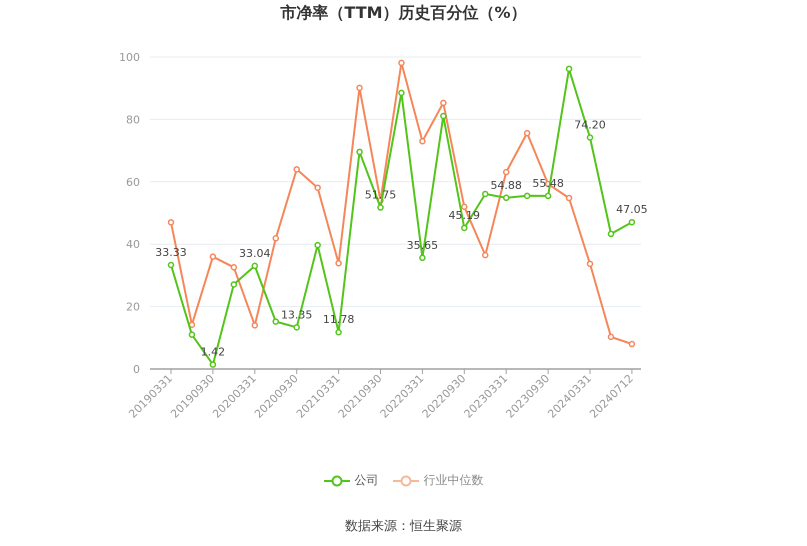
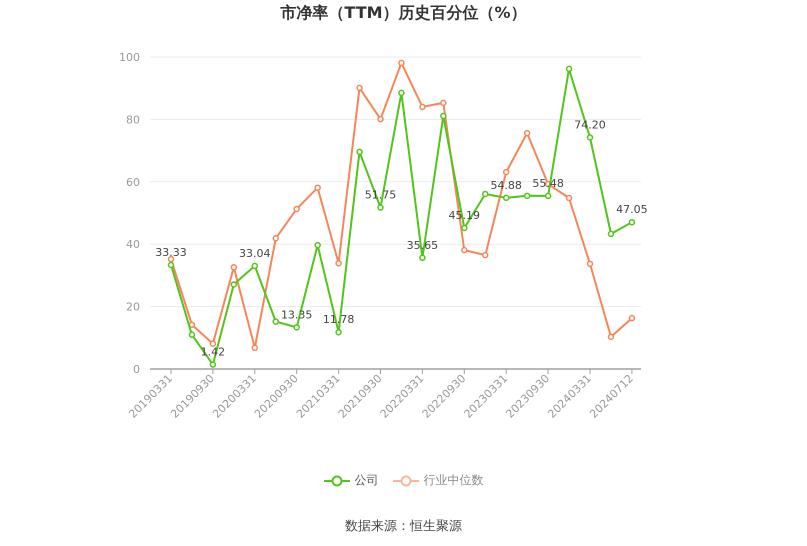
行业中位数/20190331: 47 -> 35
行业中位数/20190930: 36 -> 8
行业中位数/20200331: 14 -> 7
行业中位数/20200930: 64 -> 51
行业中位数/20210930: 54 -> 80
行业中位数/20220331: 73 -> 84
行业中位数/20220930: 52 -> 38
行业中位数/20240712: 8 -> 16
